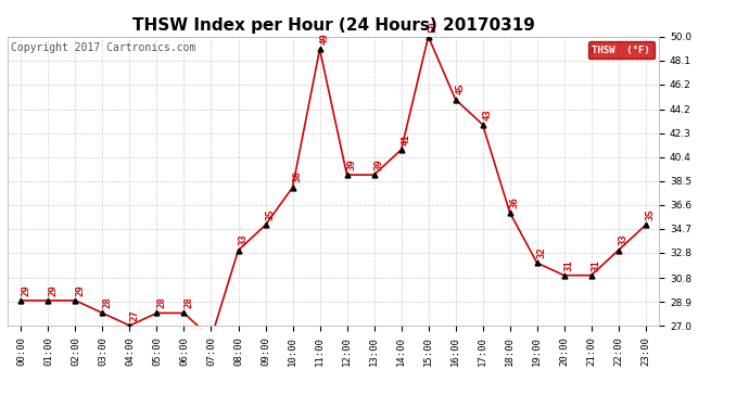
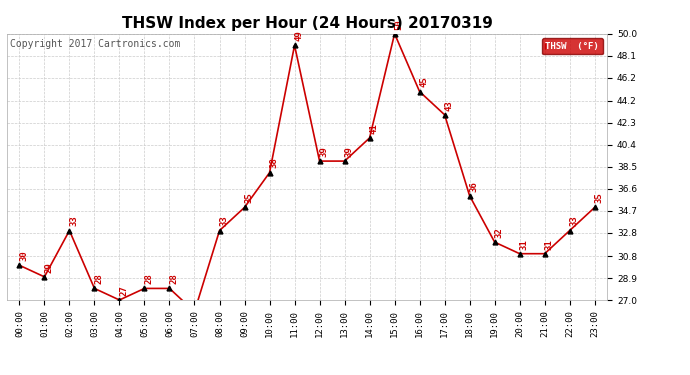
00:00: 29 -> 30
02:00: 29 -> 33
